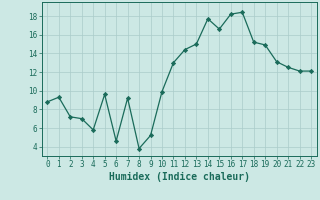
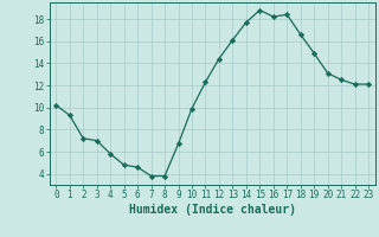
0: 8.8 -> 10.2
5: 9.6 -> 4.8
7: 9.2 -> 3.8
9: 5.2 -> 6.7
11: 13.0 -> 12.3
13: 15.0 -> 16.1
15: 16.6 -> 18.8
18: 15.2 -> 16.6
